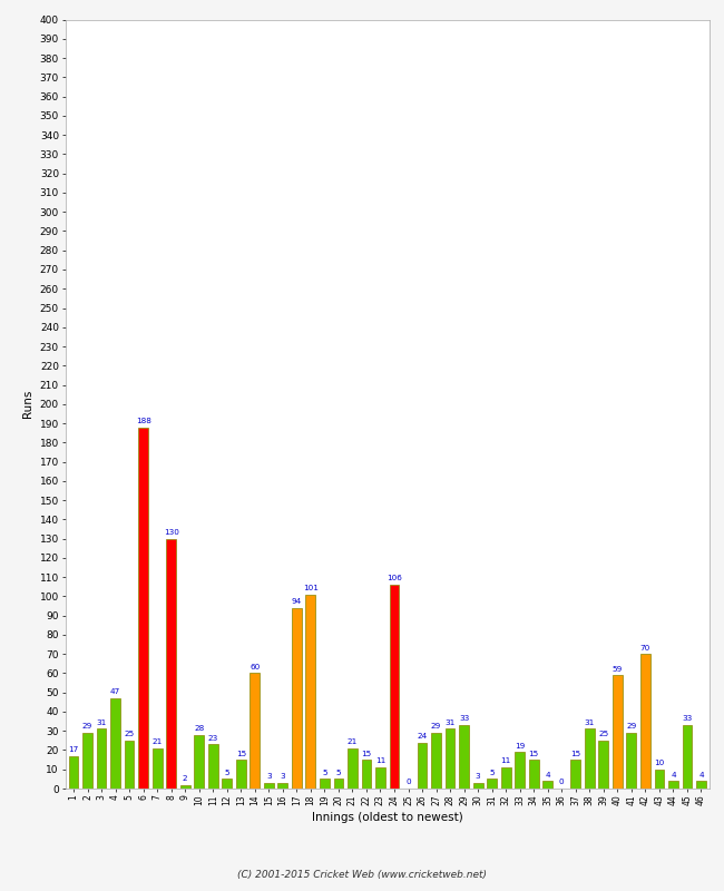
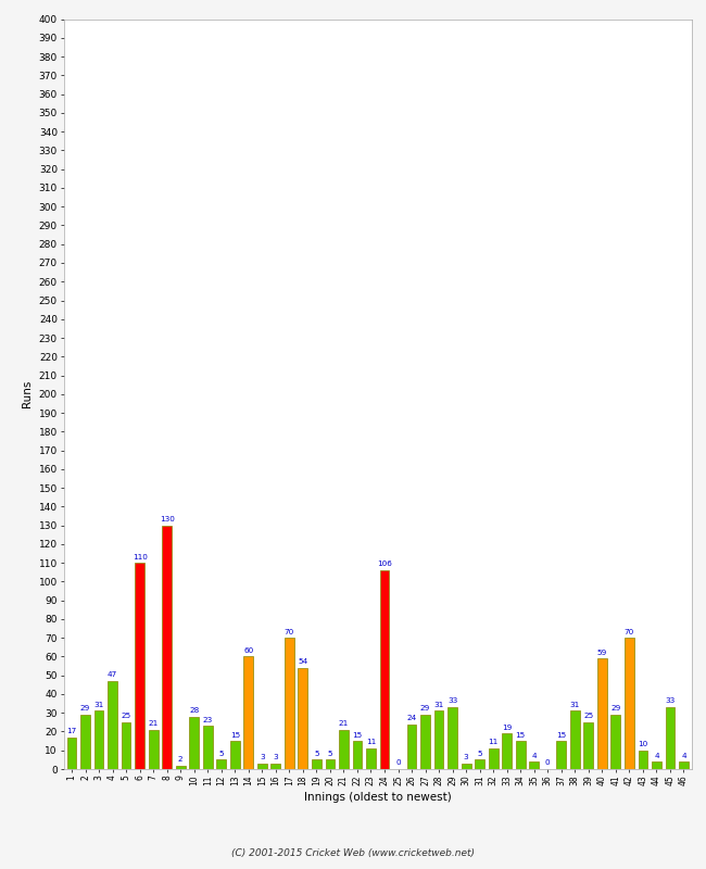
6: 188 -> 110
17: 94 -> 70
18: 101 -> 54
